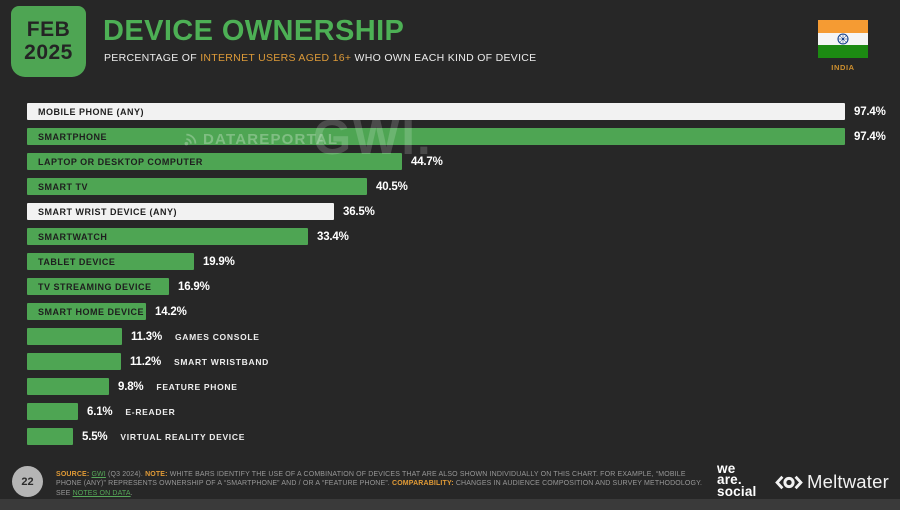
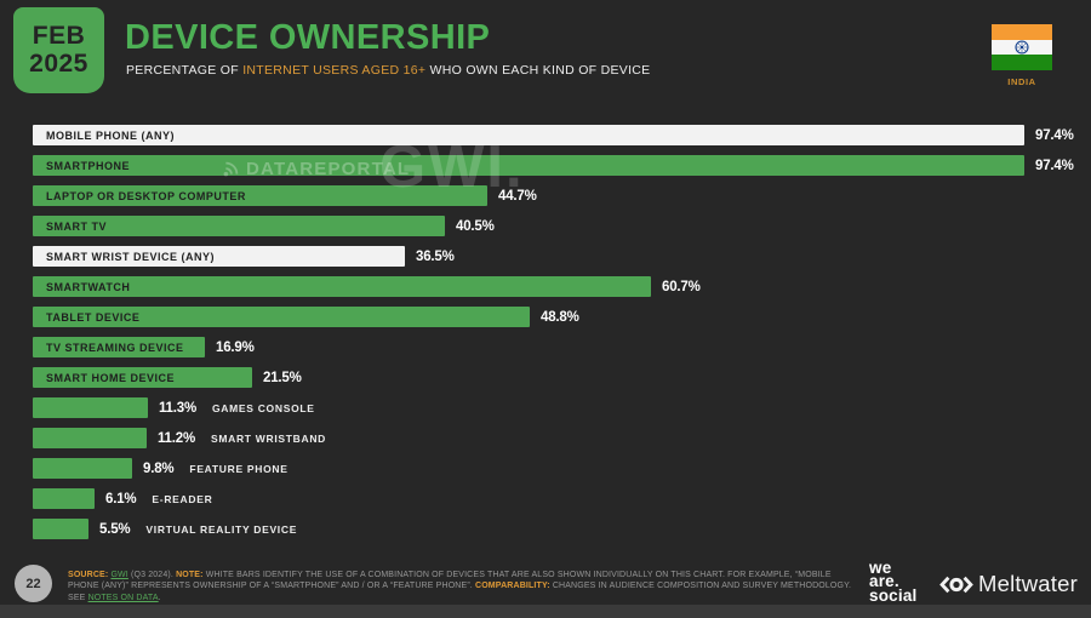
SMARTWATCH: 33.4% -> 60.7%
TABLET DEVICE: 19.9% -> 48.8%
SMART HOME DEVICE: 14.2% -> 21.5%
